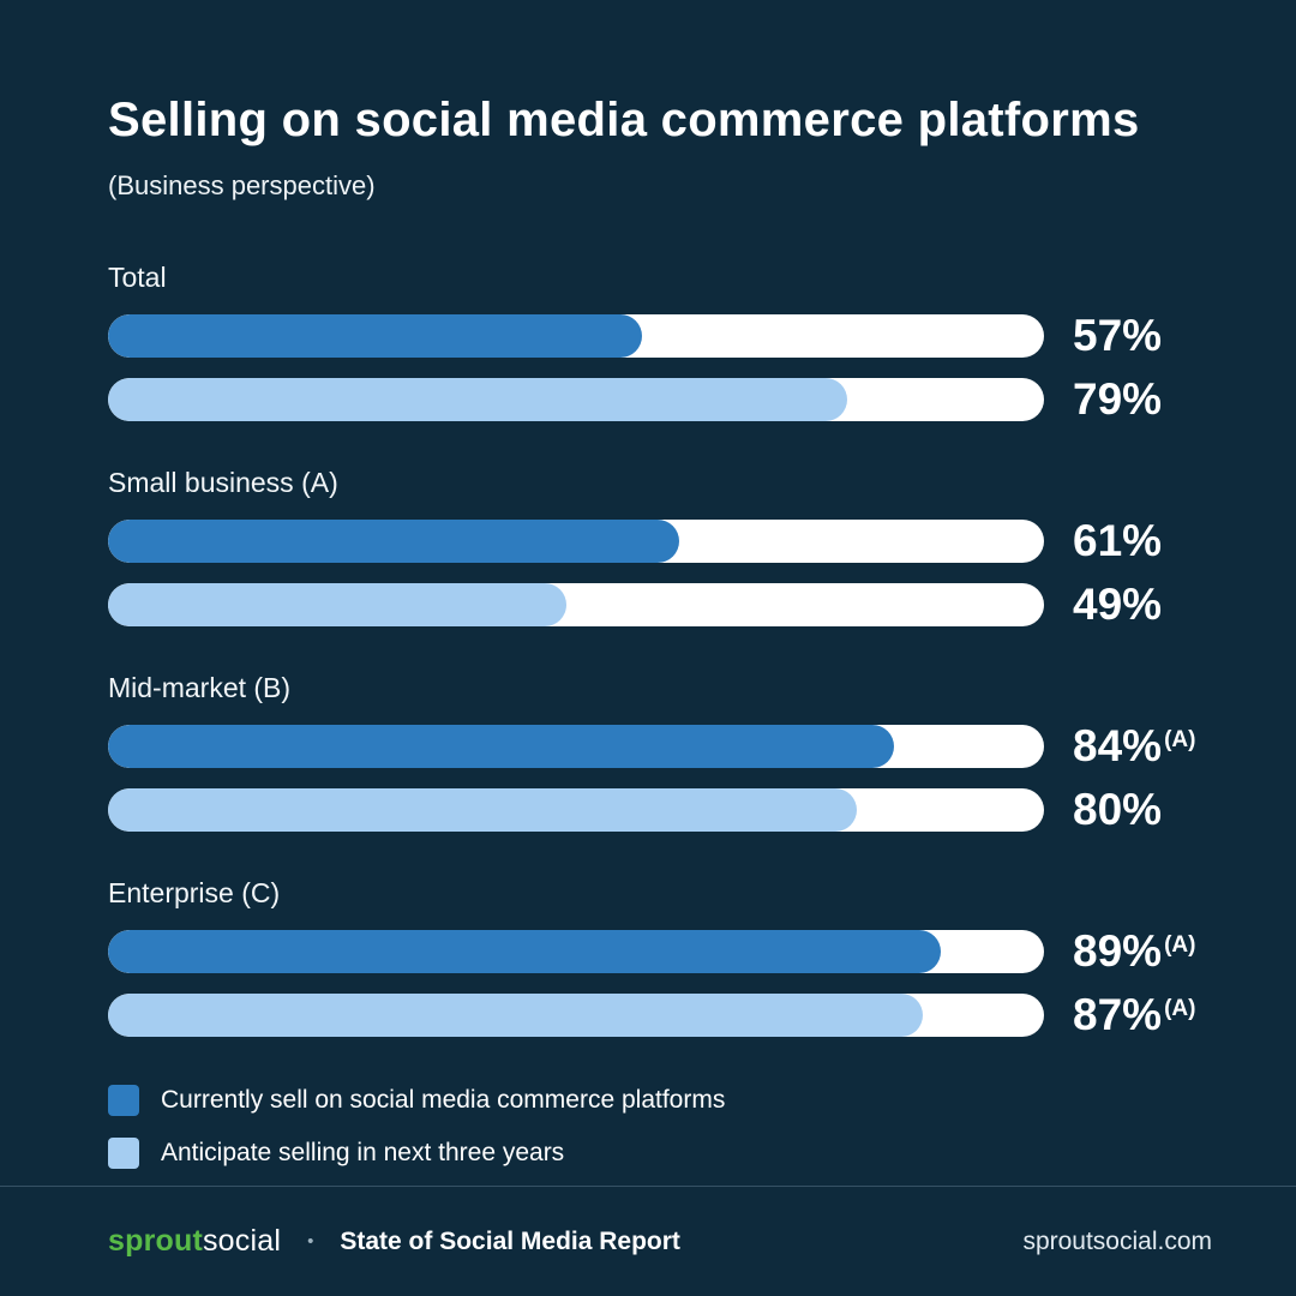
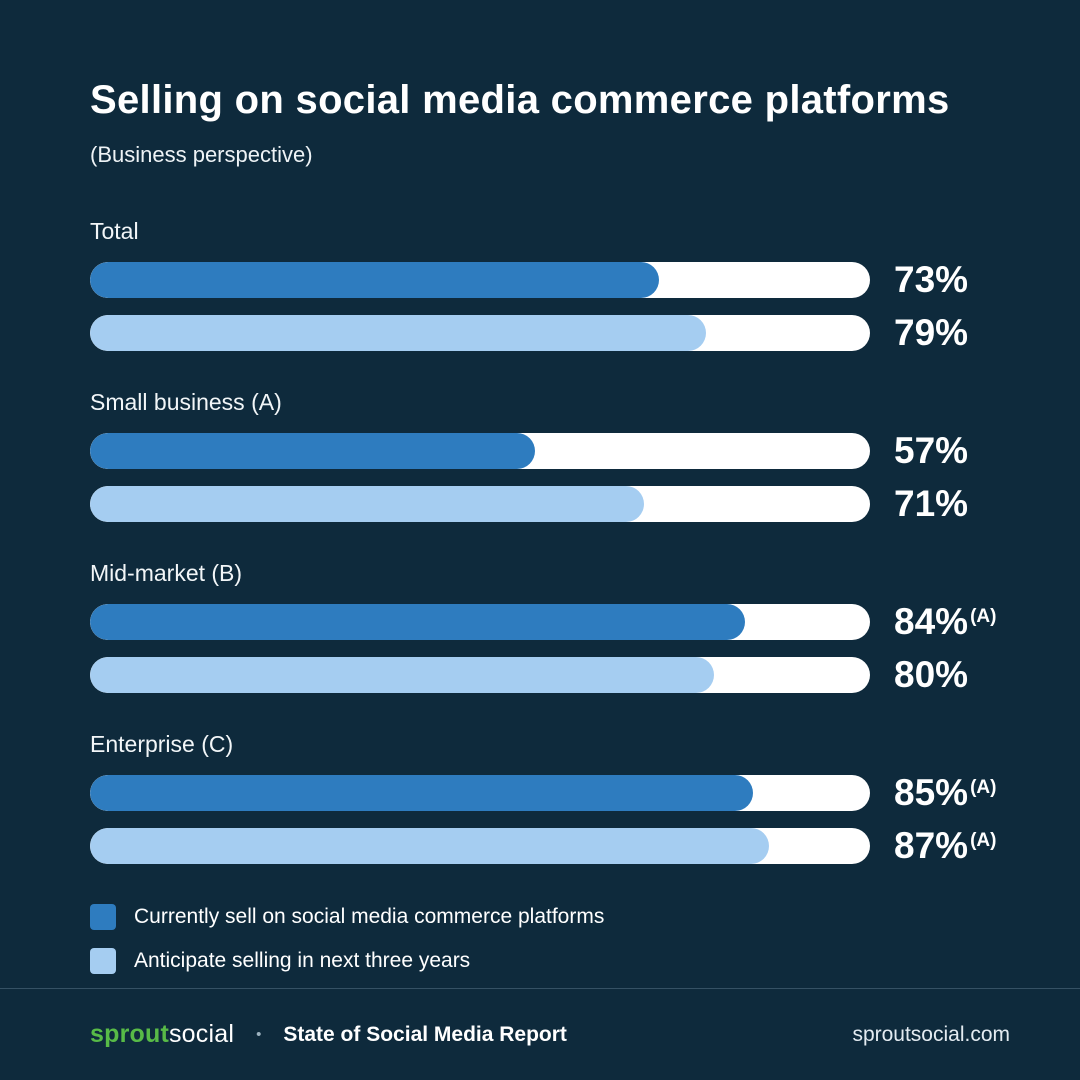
Currently sell on social media commerce platforms/Total: 57% -> 73%
Currently sell on social media commerce platforms/Small business (A): 61% -> 57%
Anticipate selling in next three years/Small business (A): 49% -> 71%
Currently sell on social media commerce platforms/Enterprise (C): 89% -> 85%
